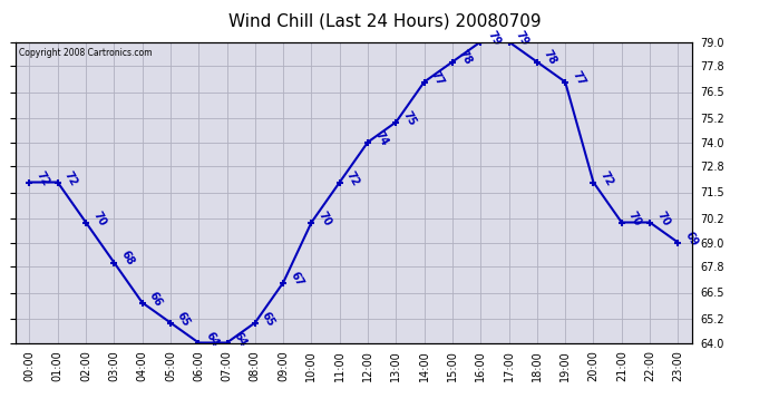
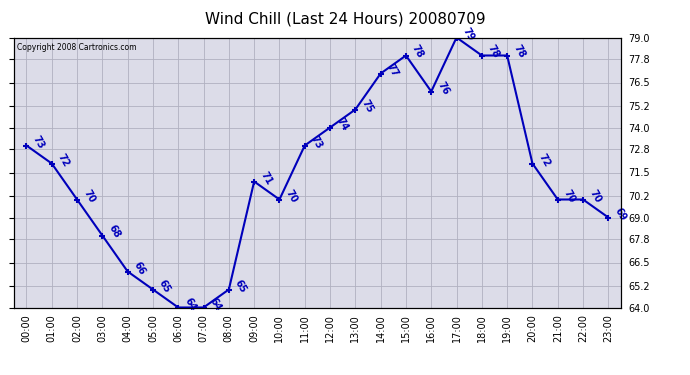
00:00: 72 -> 73
09:00: 67 -> 71
11:00: 72 -> 73
16:00: 79 -> 76
19:00: 77 -> 78
